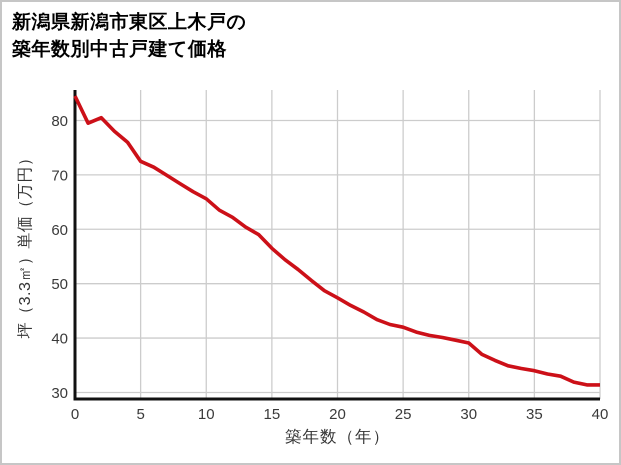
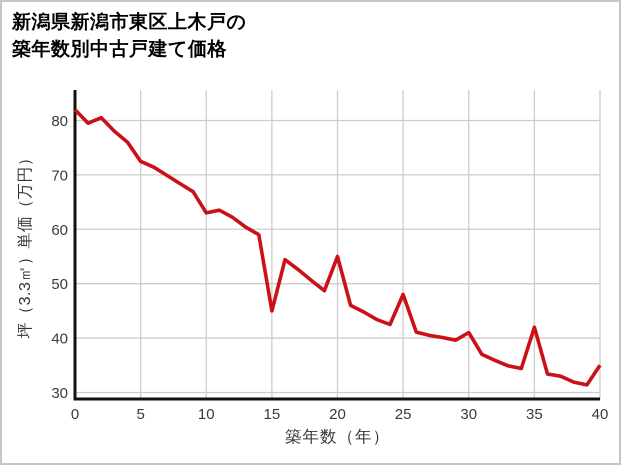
0: 84 -> 82
10: 66 -> 63
15: 56 -> 45
20: 47 -> 55
25: 42 -> 48
30: 39 -> 41
35: 34 -> 42
40: 31 -> 35
